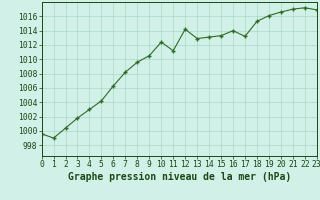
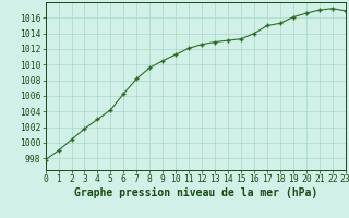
0: 999.6 -> 997.8
10: 1012.4 -> 1011.3
11: 1011.2 -> 1012.1
12: 1014.2 -> 1012.6
17: 1013.2 -> 1015.0
